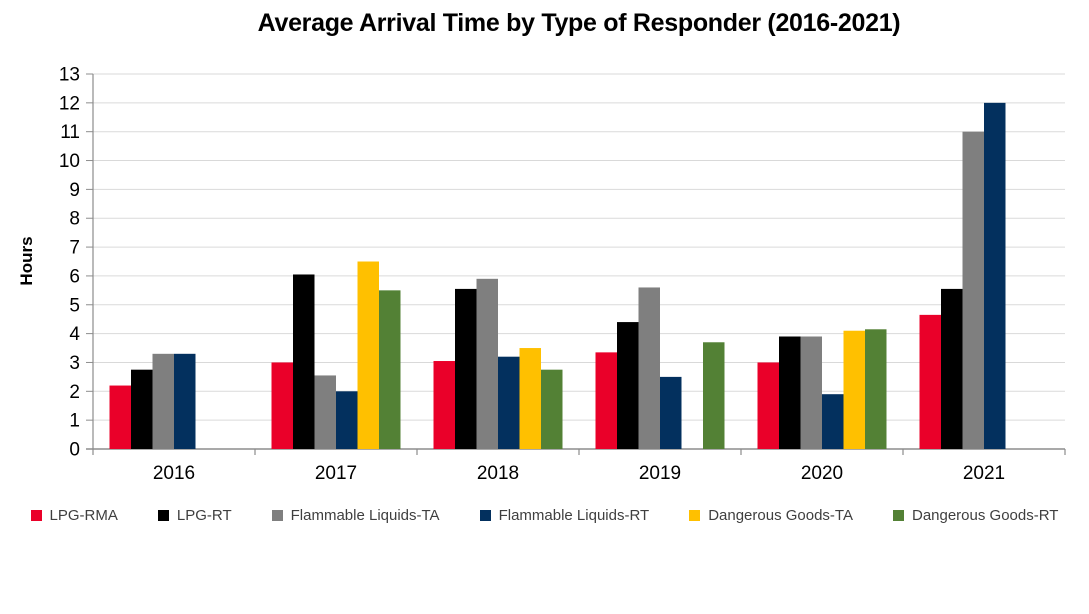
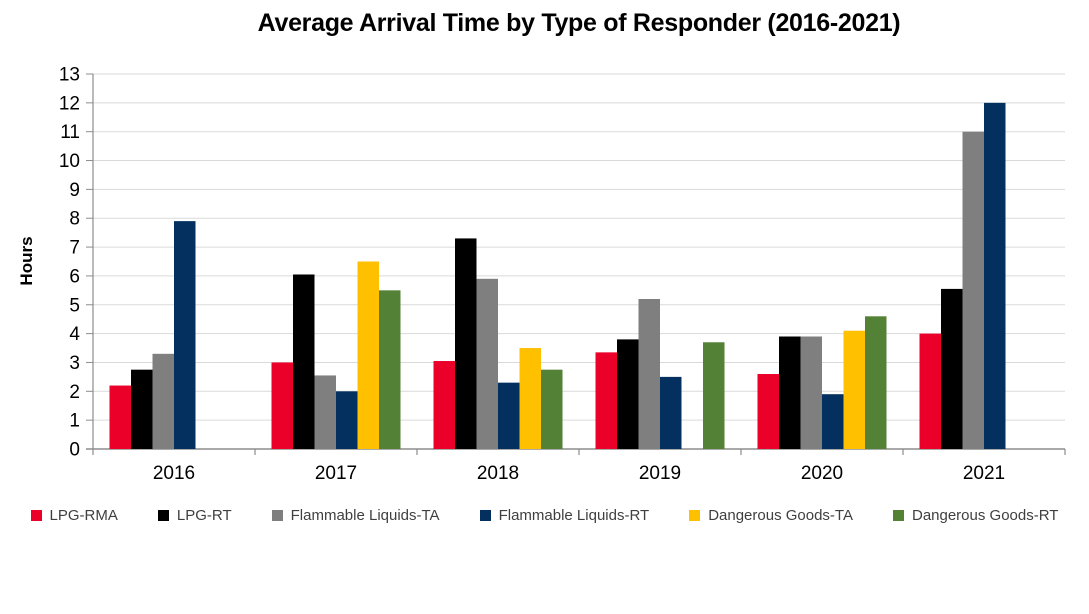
Flammable Liquids-RT/2016: 3.3 -> 7.9
LPG-RT/2018: 5.5 -> 7.3
Flammable Liquids-RT/2018: 3.2 -> 2.3
LPG-RT/2019: 4.4 -> 3.8
Flammable Liquids-TA/2019: 5.6 -> 5.2
LPG-RMA/2020: 3.0 -> 2.6
Dangerous Goods-RT/2020: 4.2 -> 4.6
LPG-RMA/2021: 4.7 -> 4.0
